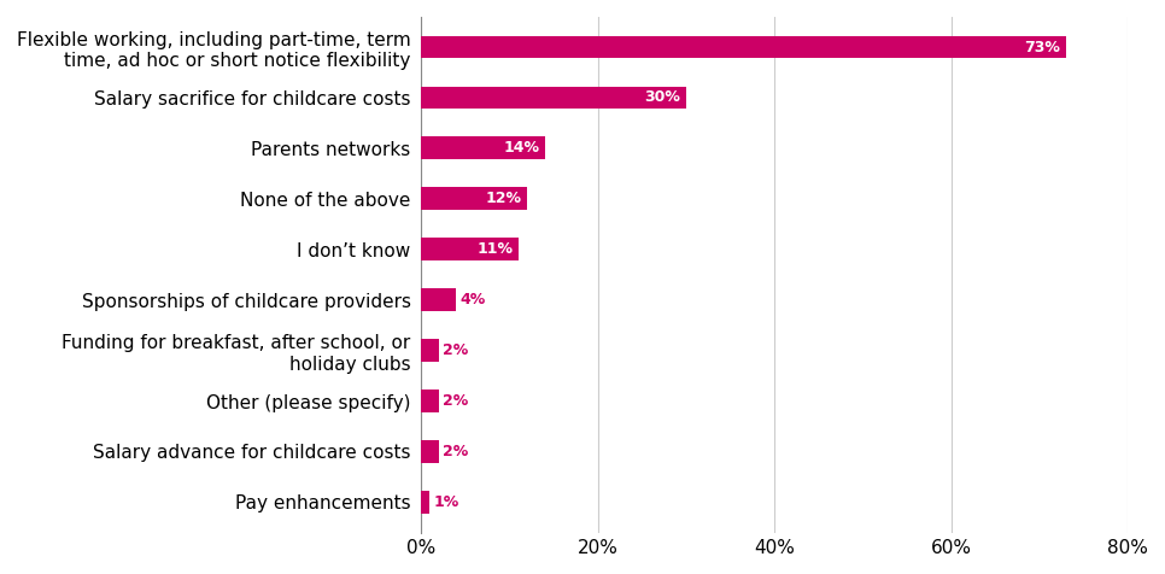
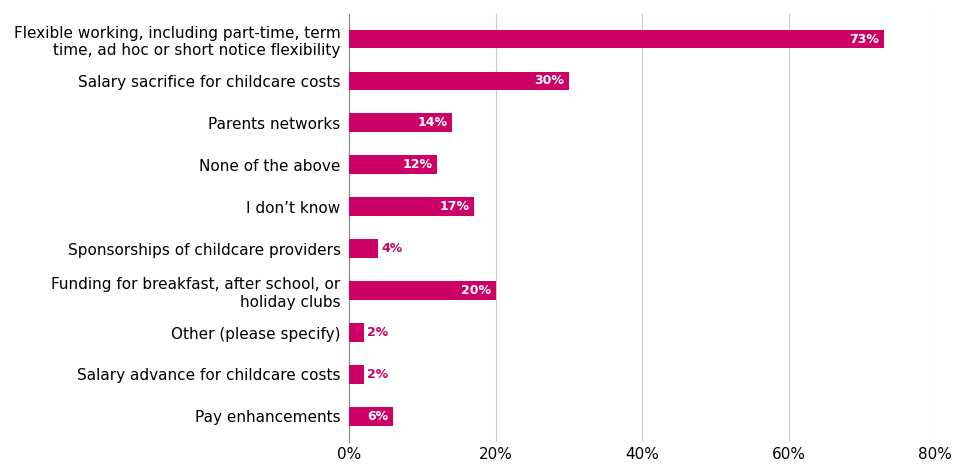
I don’t know: 11% -> 17%
Funding for breakfast, after school, or holiday clubs: 2% -> 20%
Pay enhancements: 1% -> 6%
